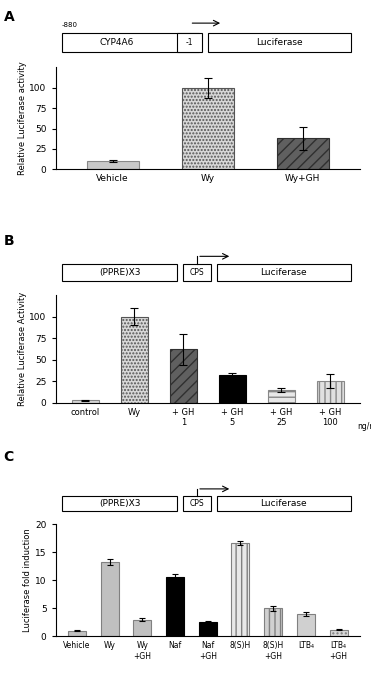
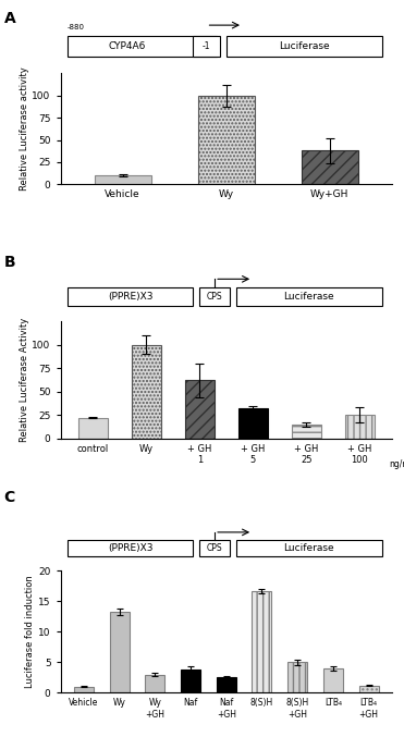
control: 3 -> 22
Naf: 10.6 -> 3.8
